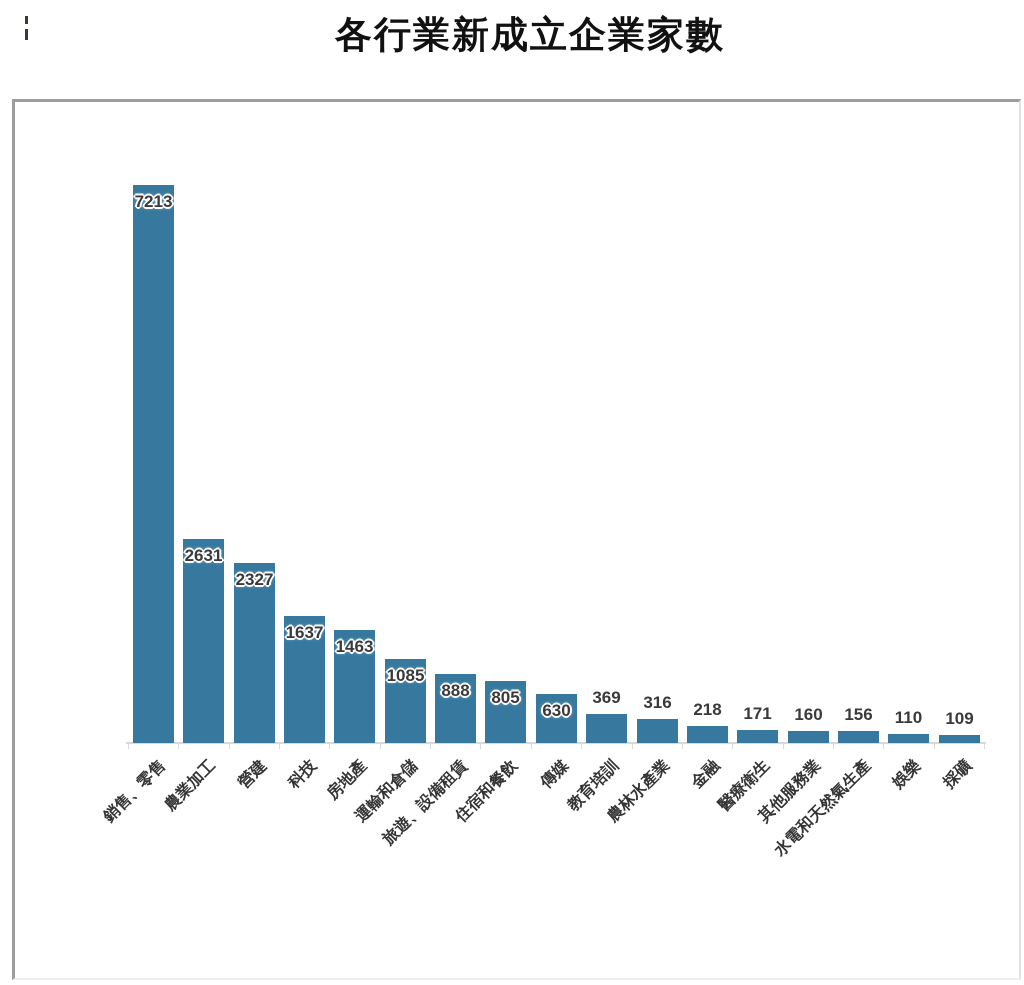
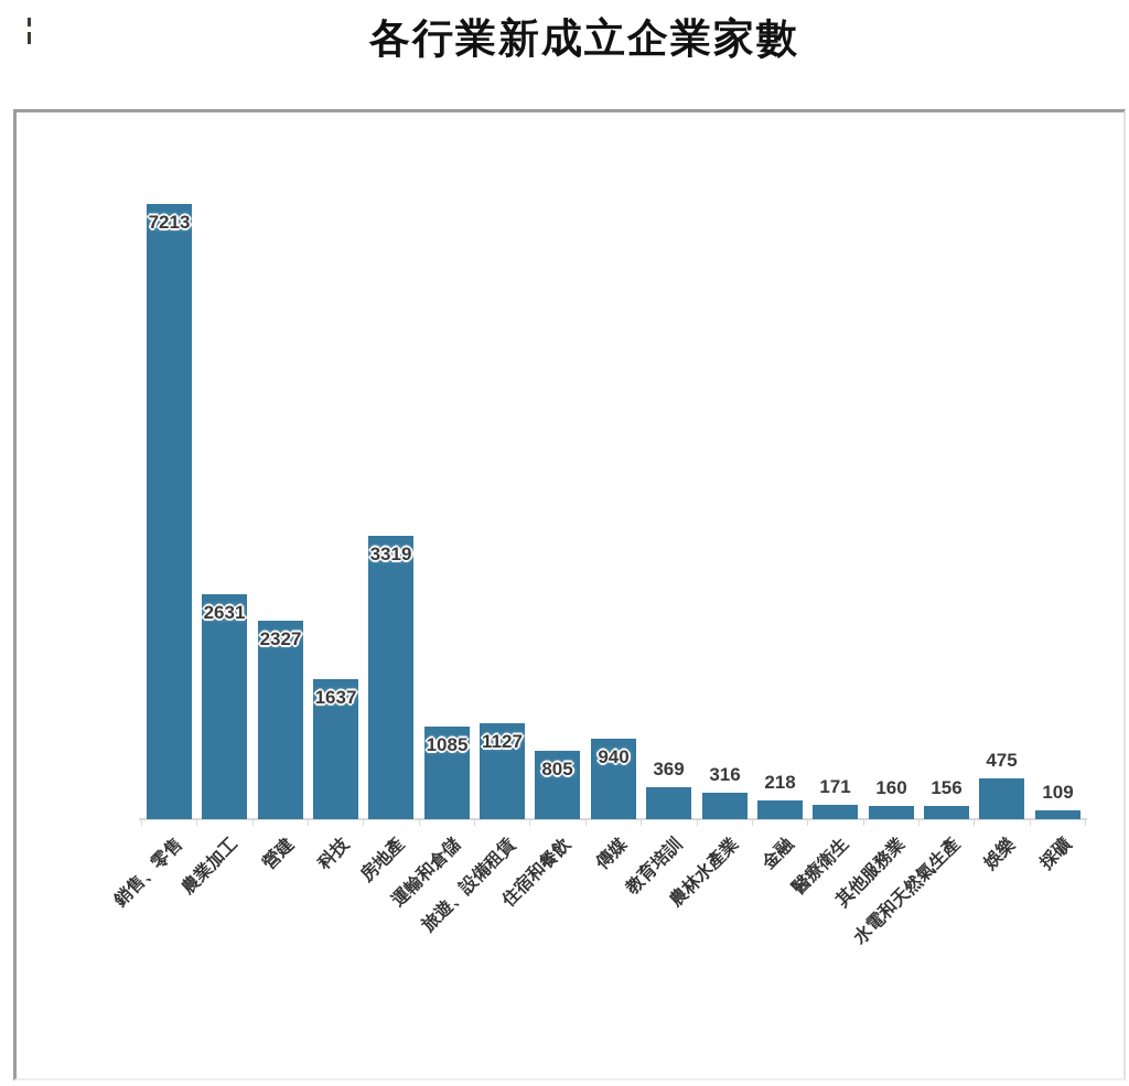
房地產: 1463 -> 3319
旅遊、設備租賃: 888 -> 1127
傳媒: 630 -> 940
娛樂: 110 -> 475
